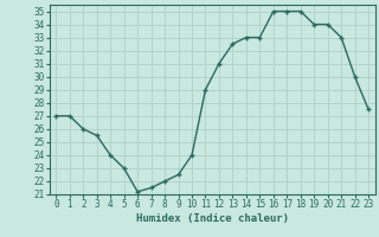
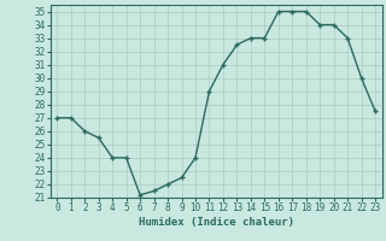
5: 23.0 -> 24.0
